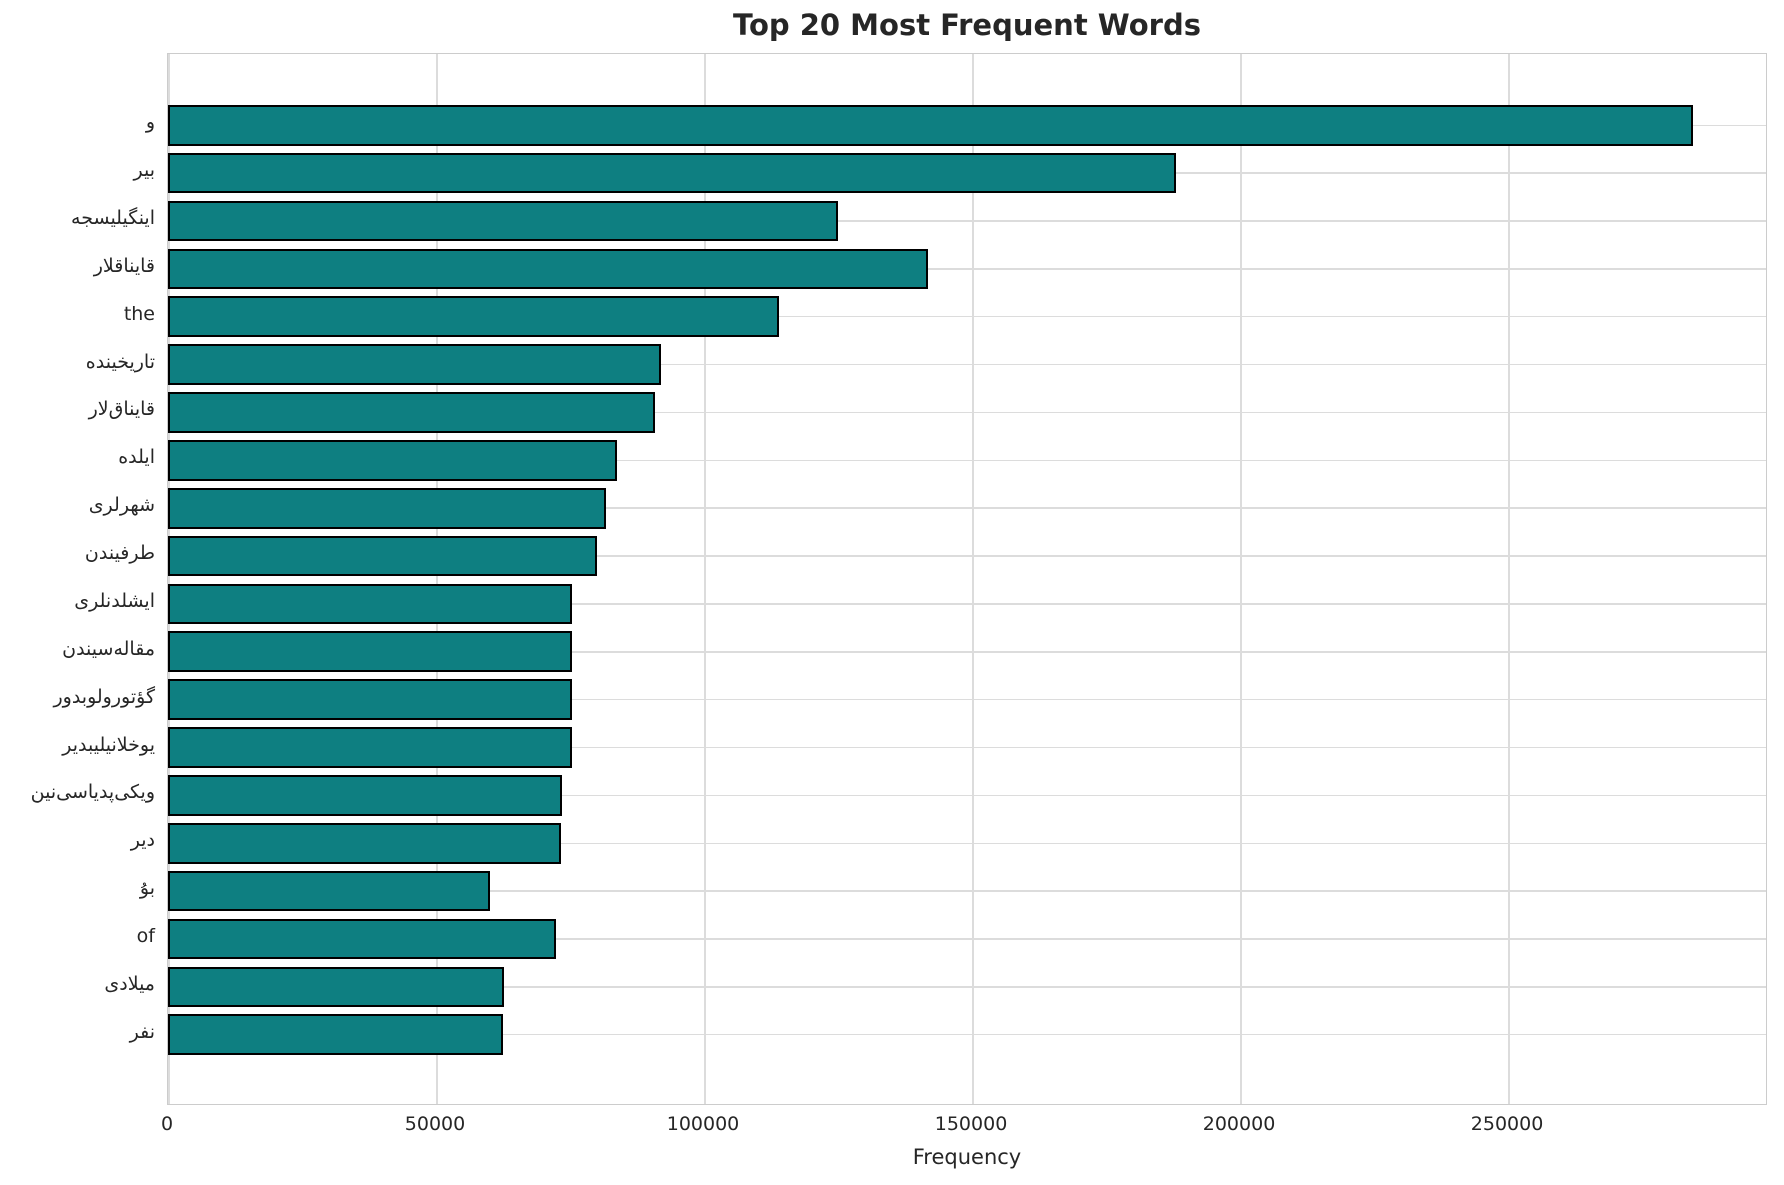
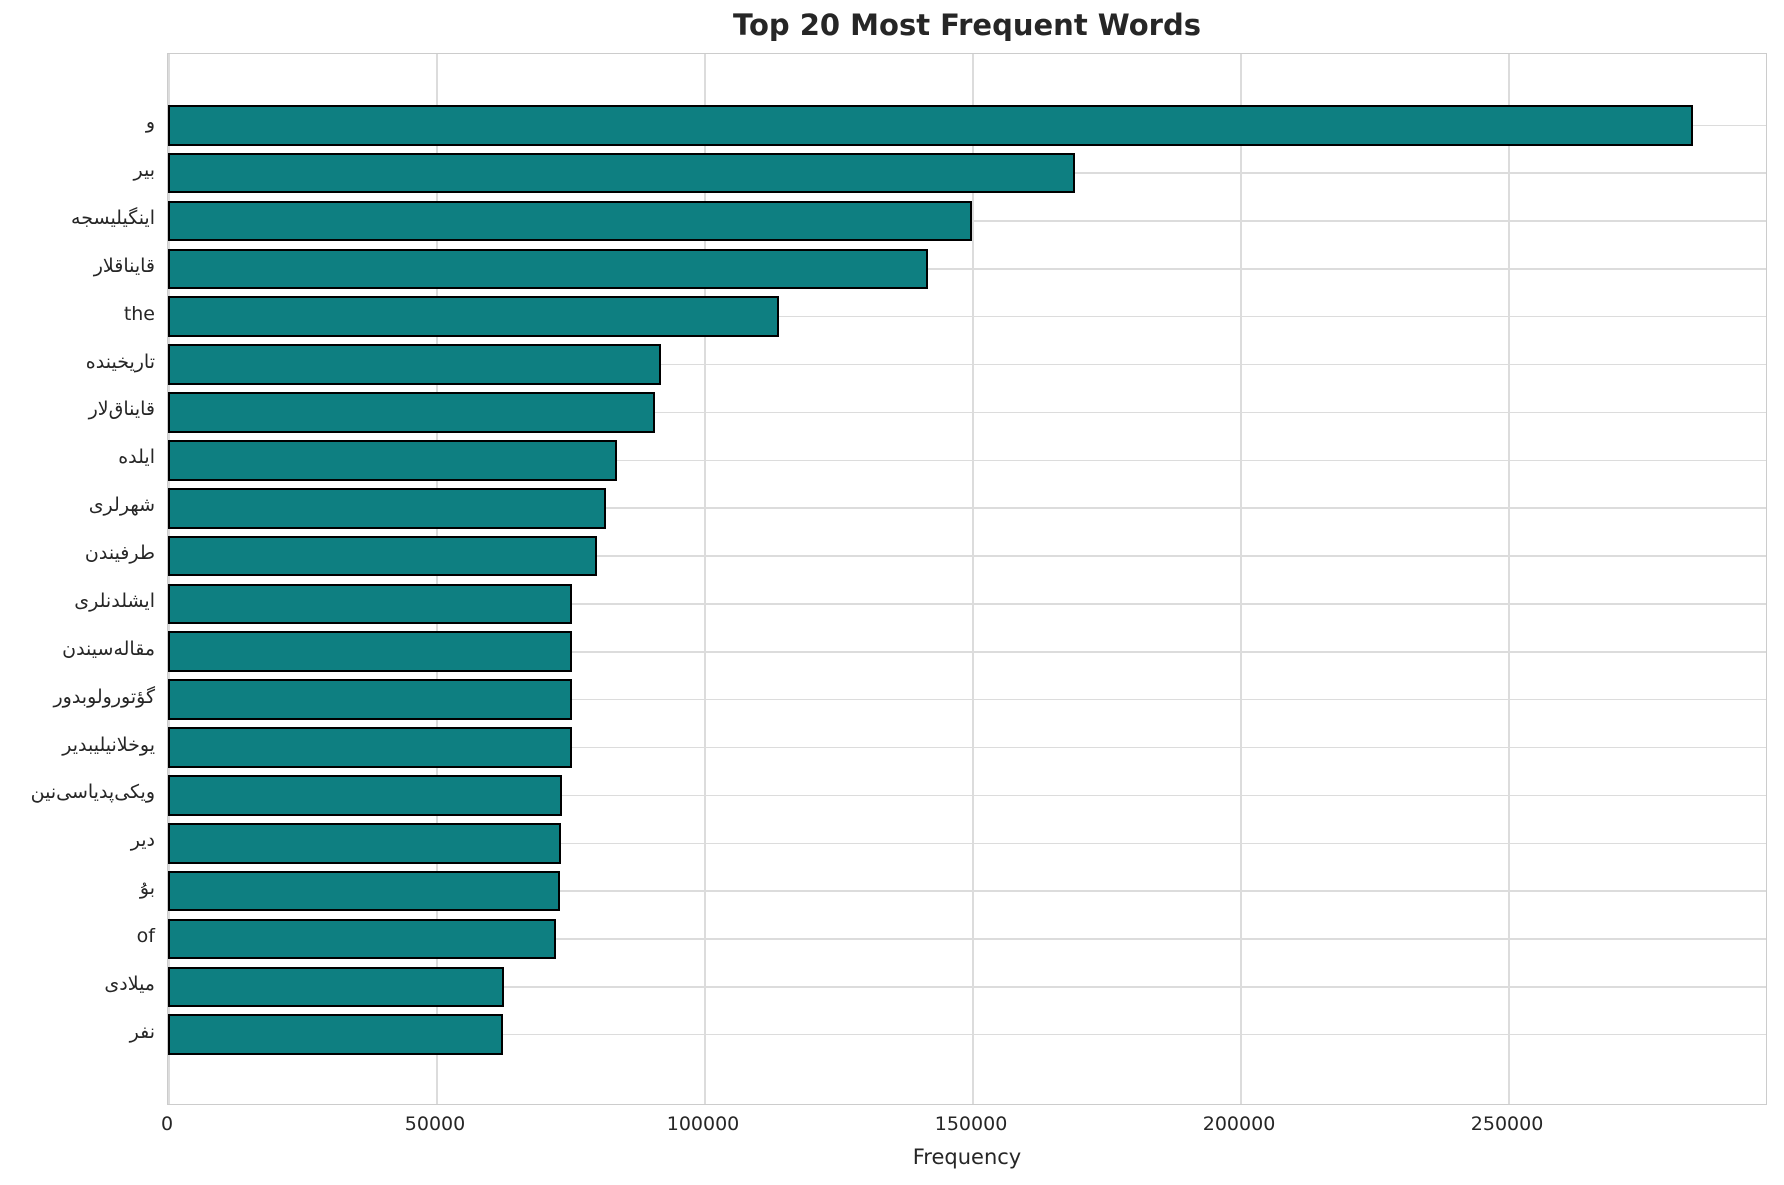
بیر: 188000 -> 169000
اینگیلیسجه: 125000 -> 150000
بۇ: 60000 -> 73000
